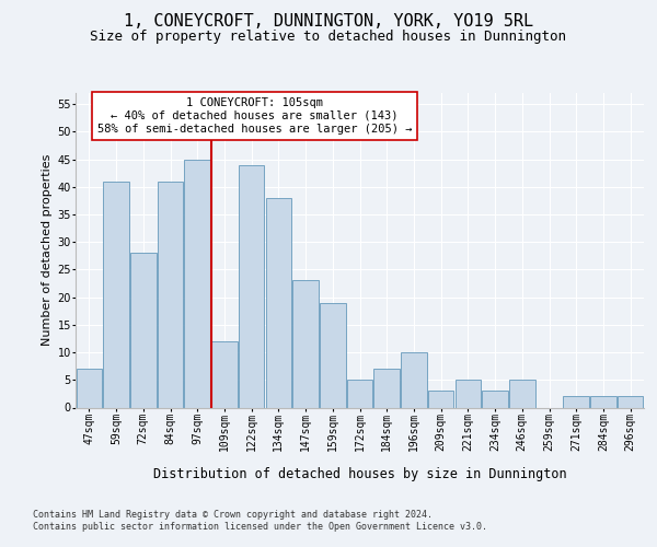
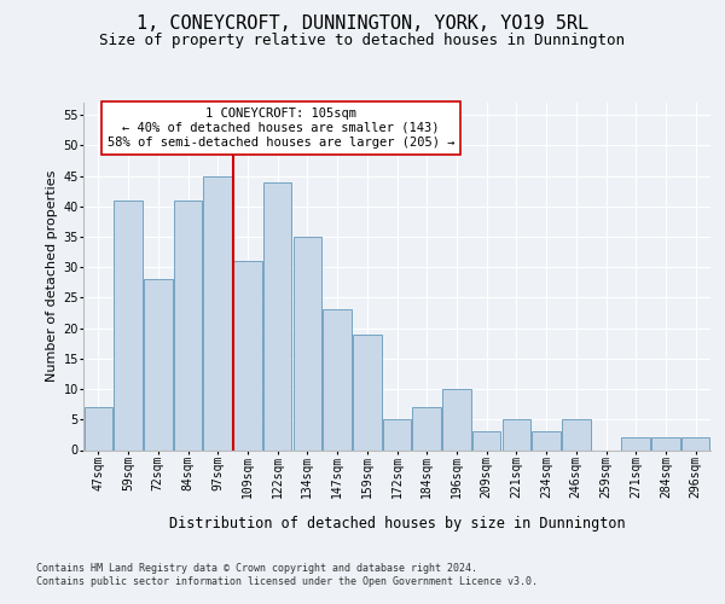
109sqm: 12 -> 31
134sqm: 38 -> 35
